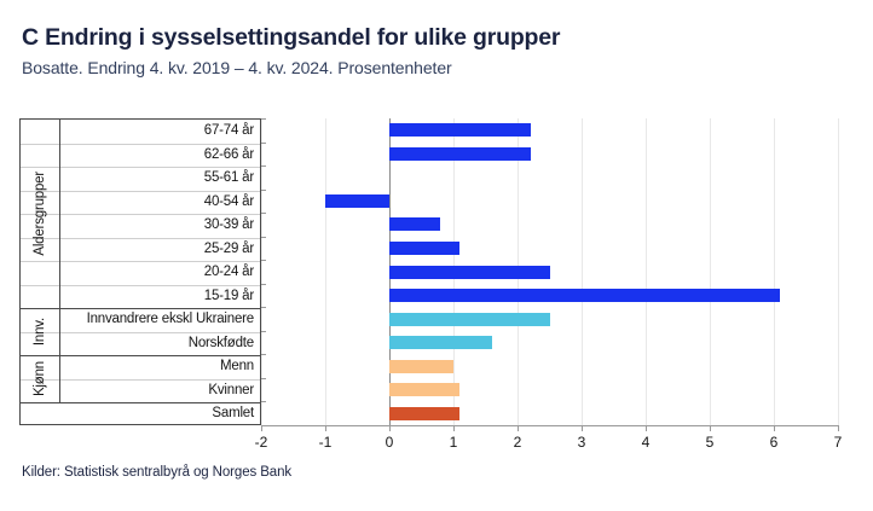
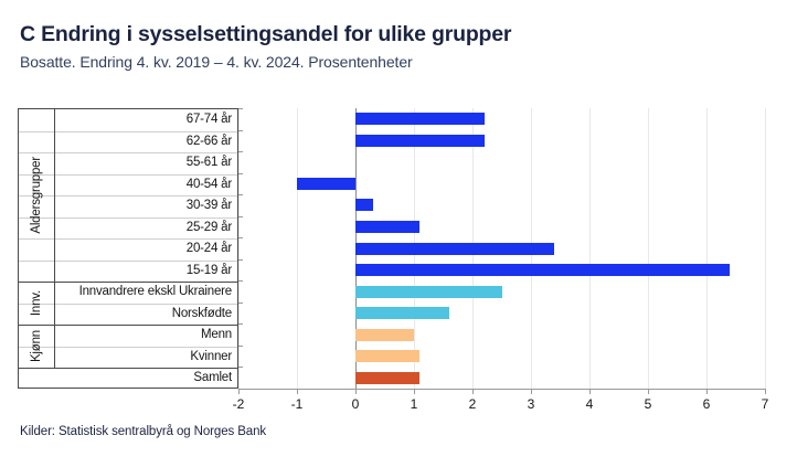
30-39 år: 0.8 -> 0.3
20-24 år: 2.5 -> 3.4
15-19 år: 6.1 -> 6.4
